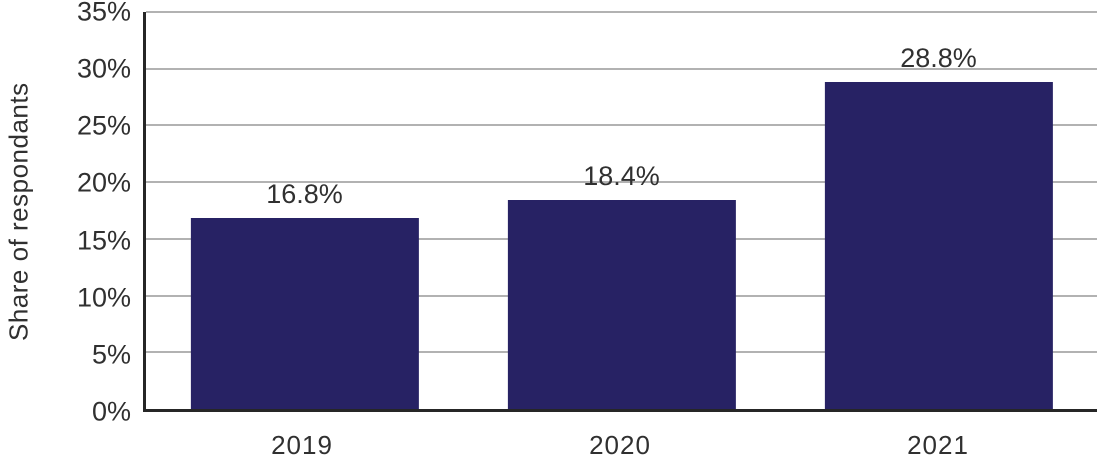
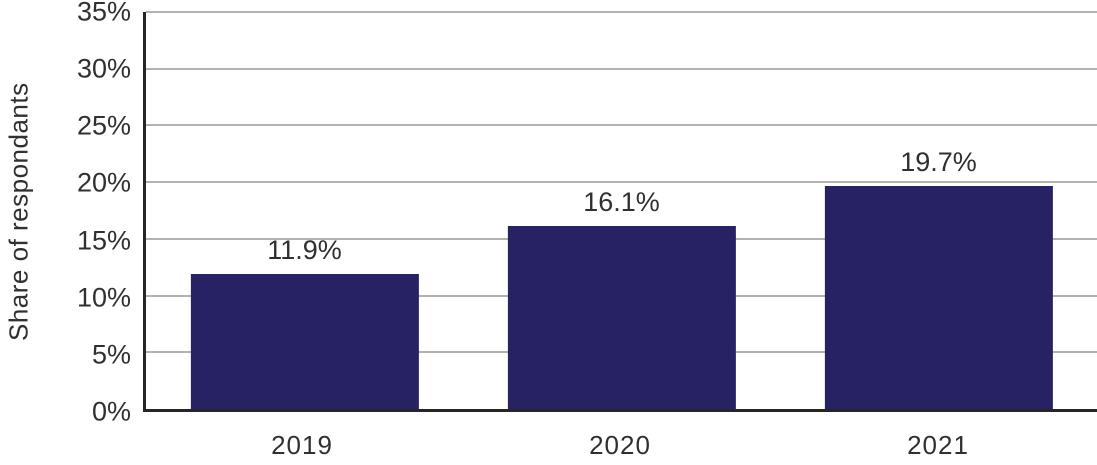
2019: 16.8% -> 11.9%
2020: 18.4% -> 16.1%
2021: 28.8% -> 19.7%
